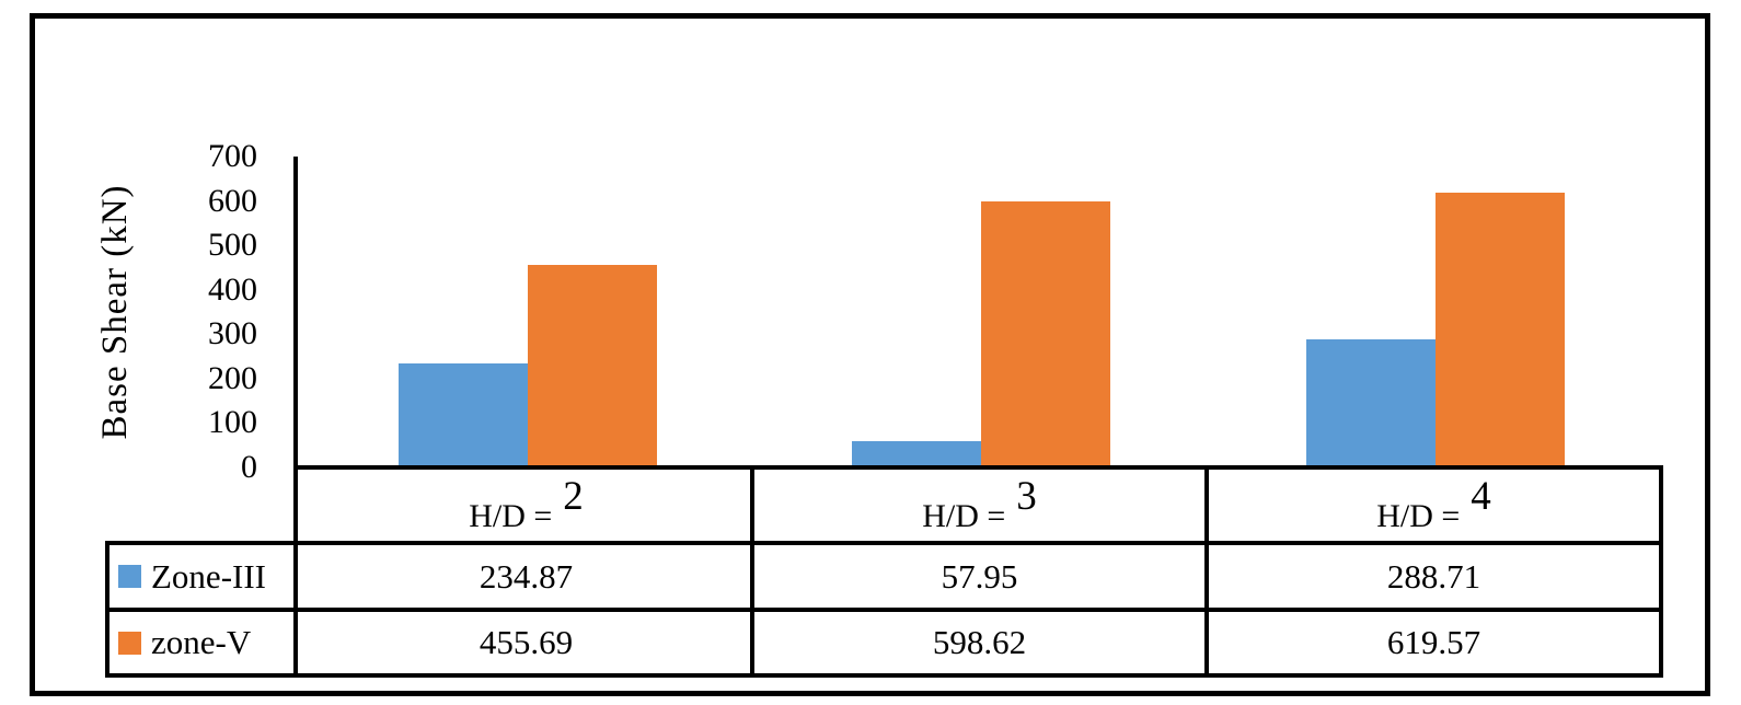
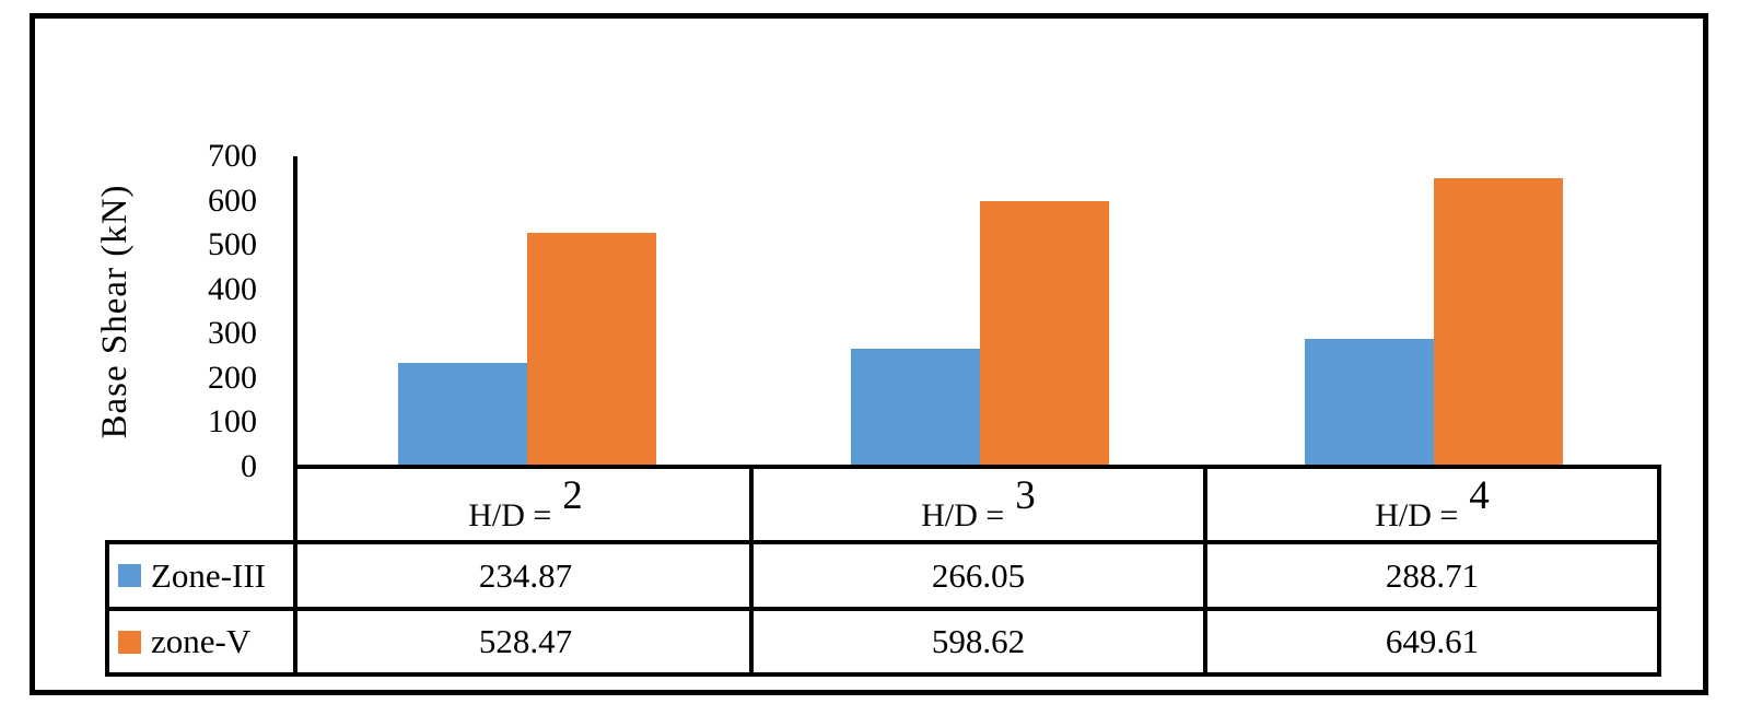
zone-V/H/D = 2: 455.69 -> 528.47
Zone-III/H/D = 3: 57.95 -> 266.05
zone-V/H/D = 4: 619.57 -> 649.61
